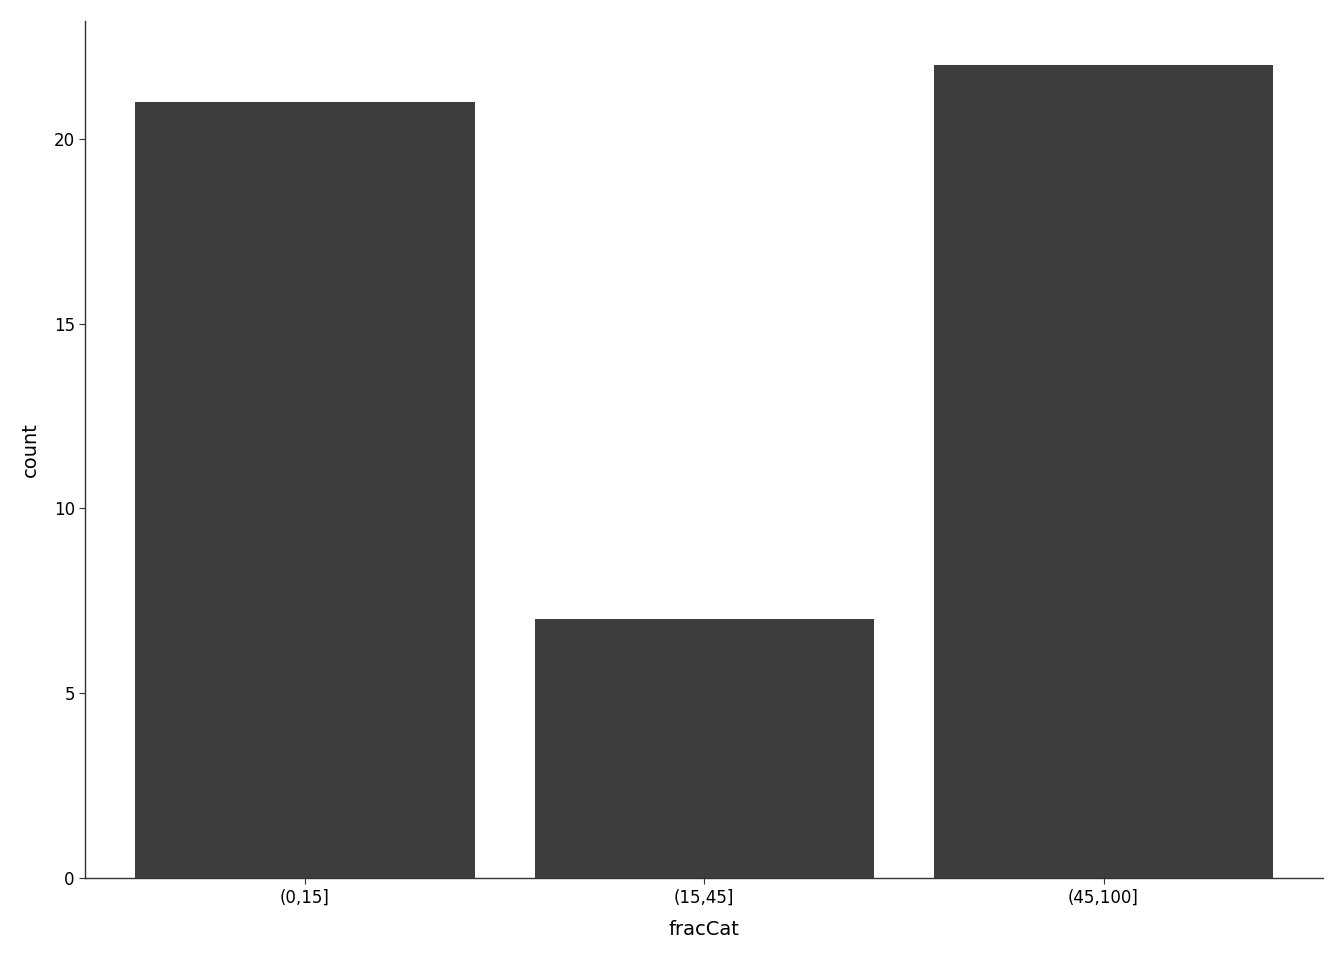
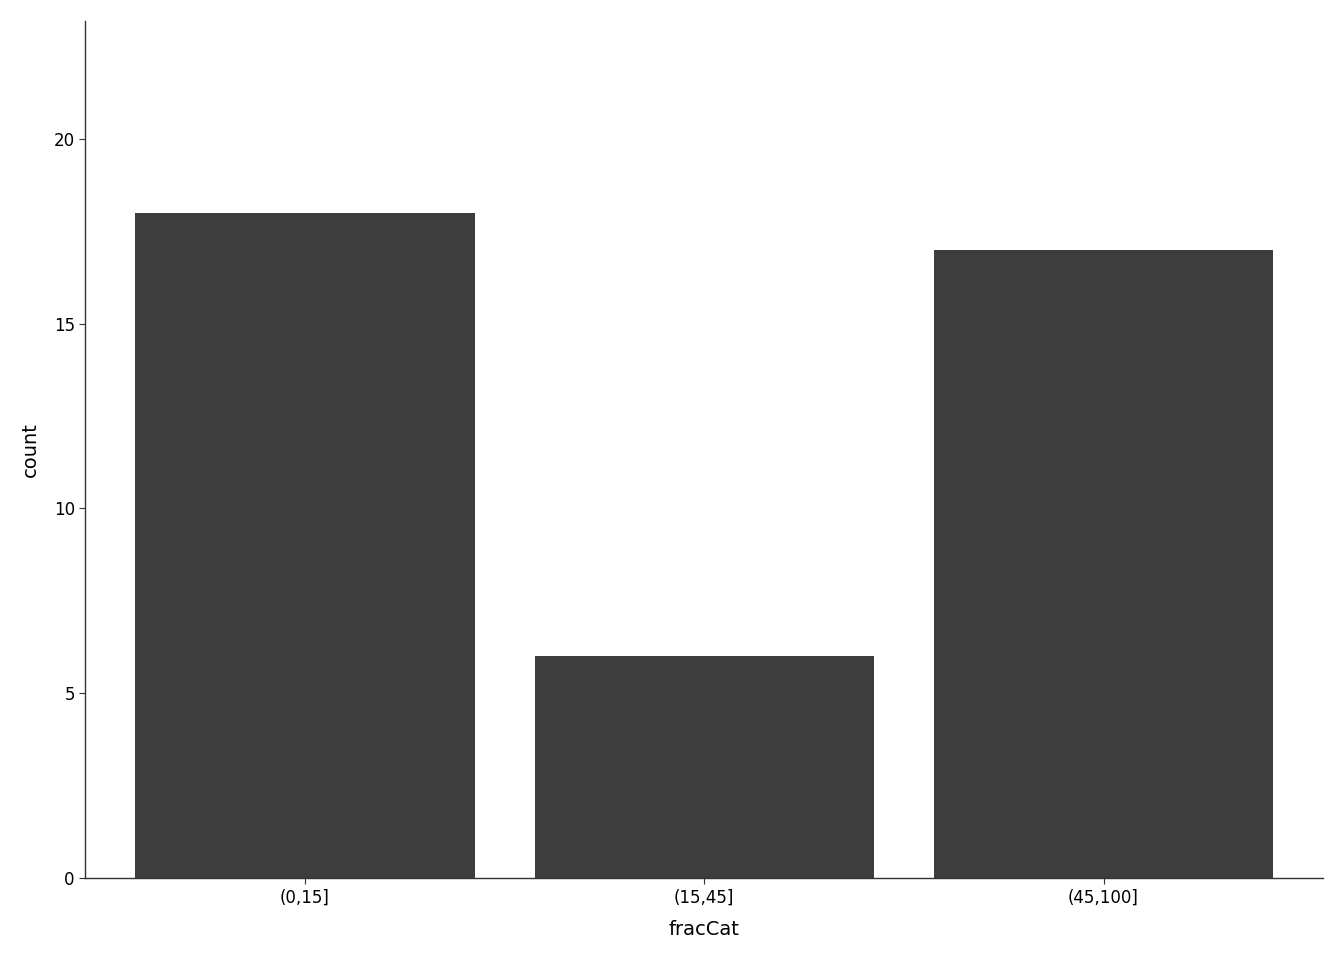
(0,15]: 21 -> 18
(15,45]: 7 -> 6
(45,100]: 22 -> 17
